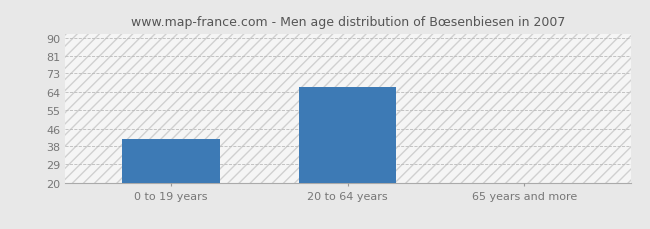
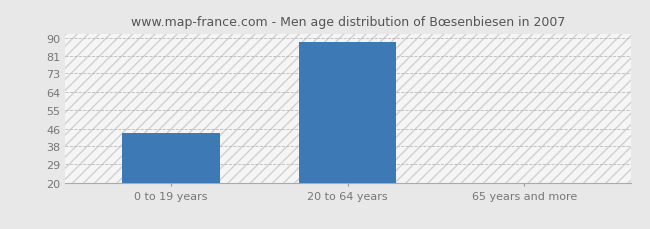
0 to 19 years: 41 -> 44
20 to 64 years: 66 -> 88
